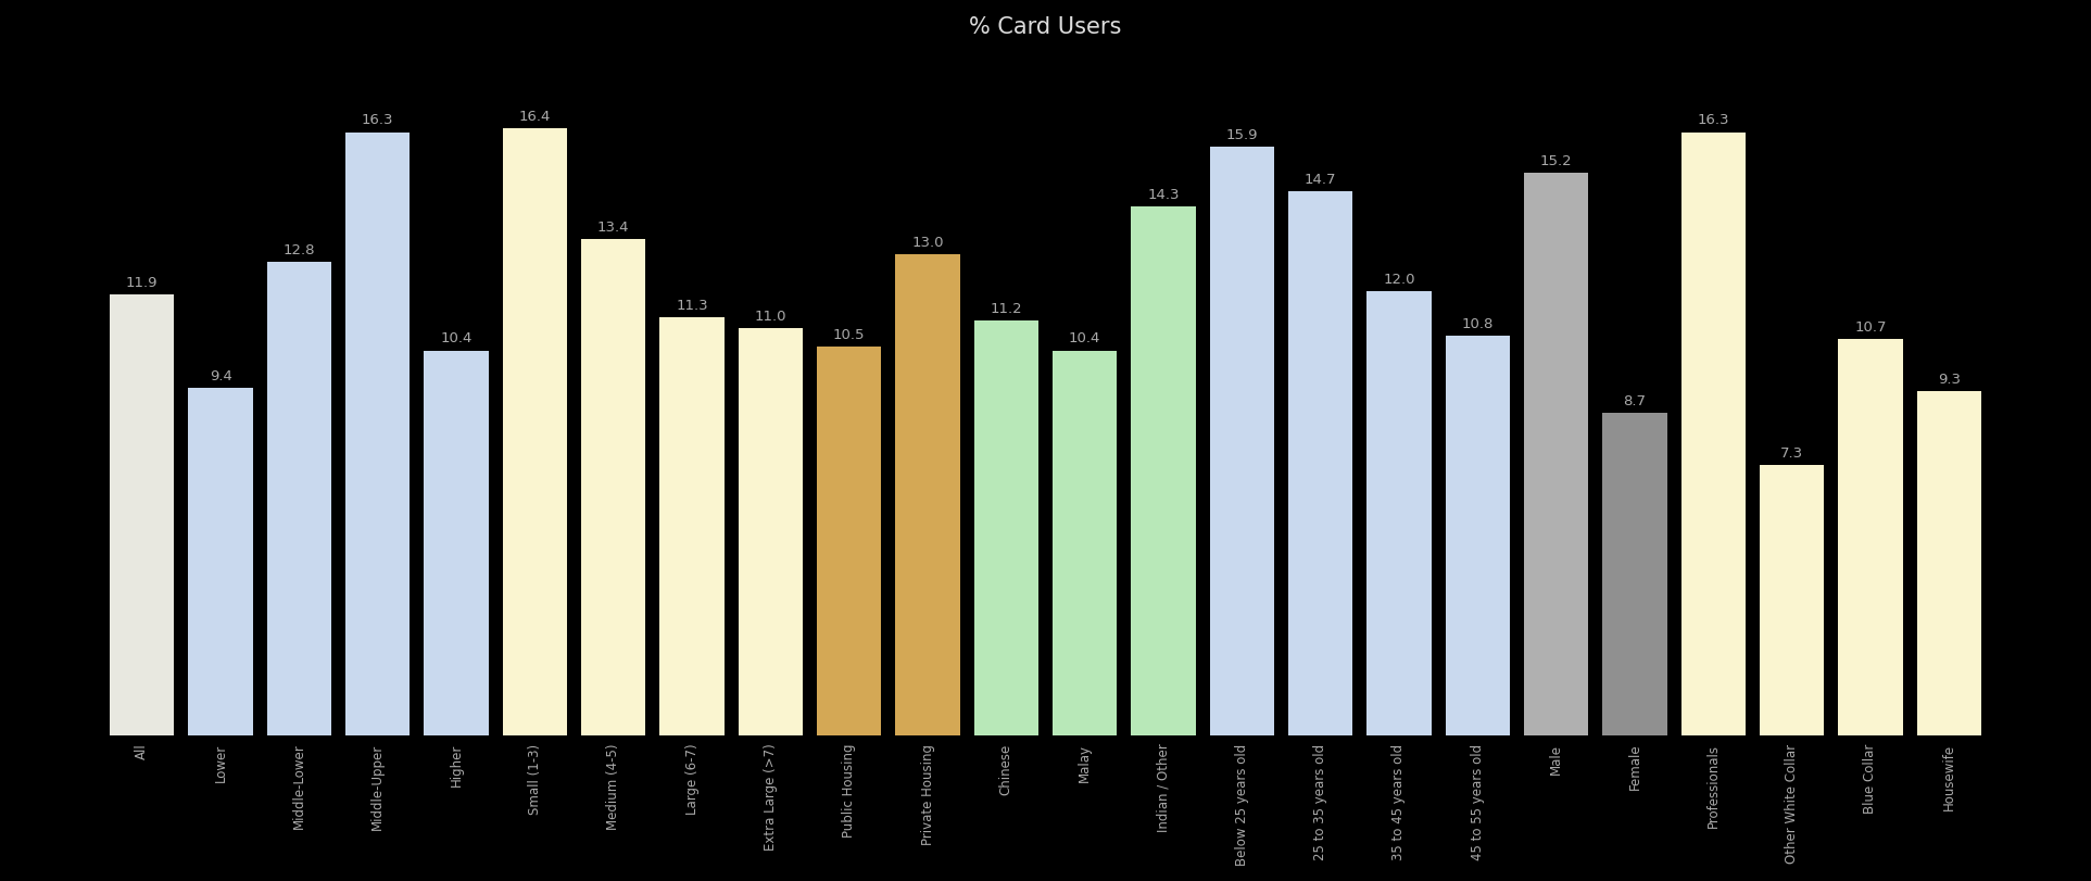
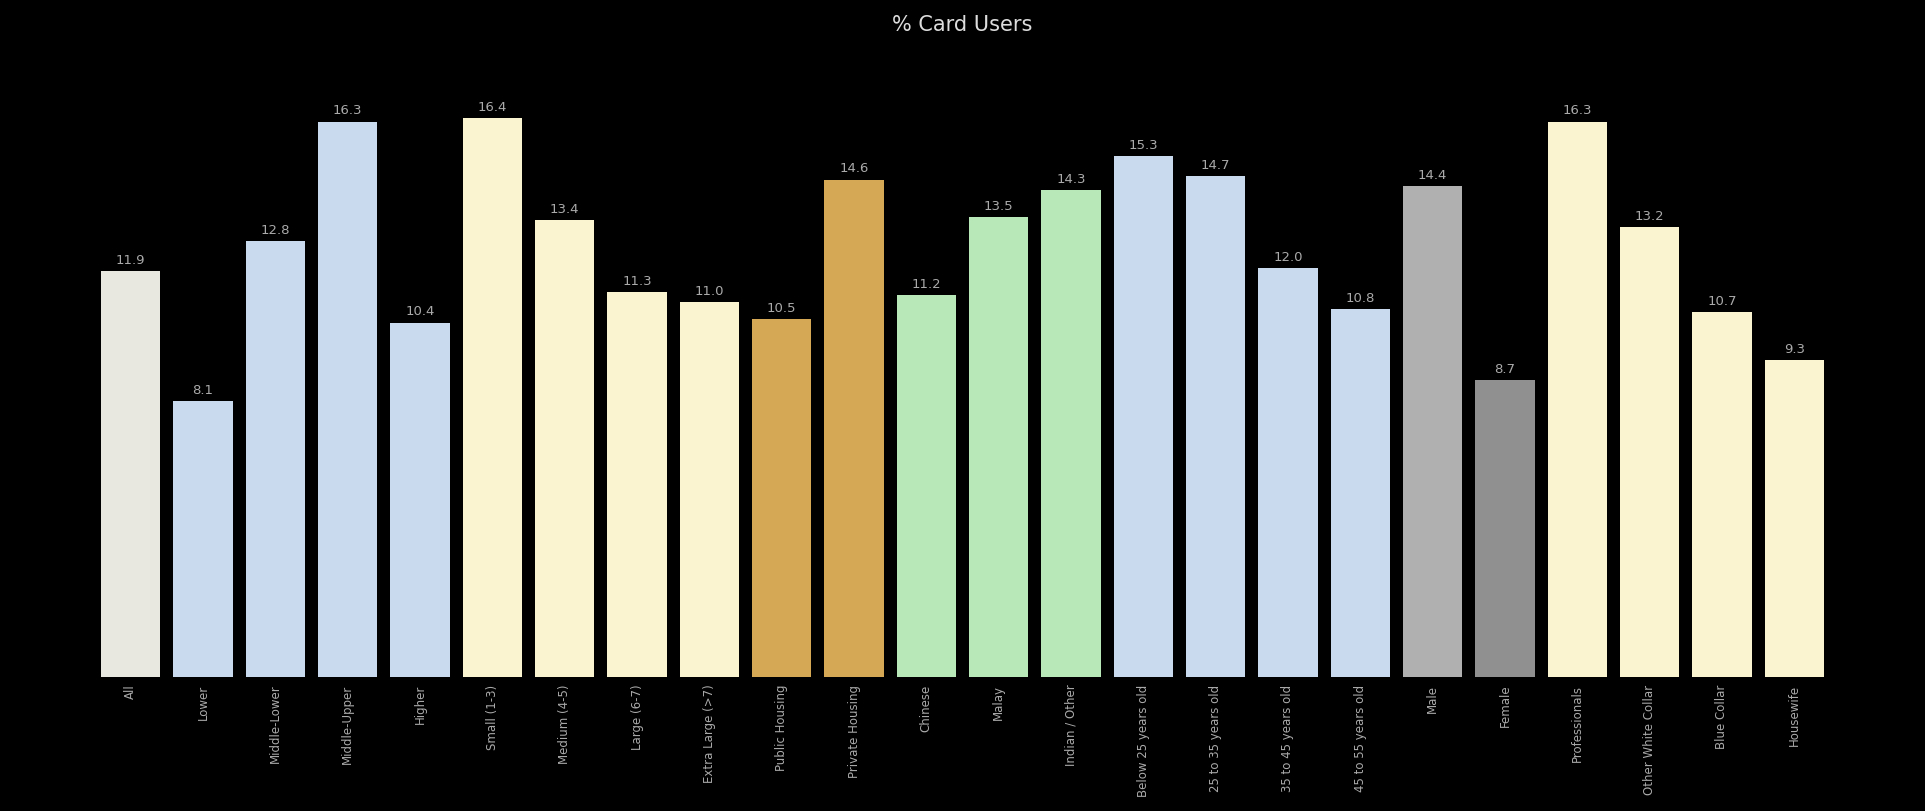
Lower: 9.4 -> 8.1
Private Housing: 13.0 -> 14.6
Malay: 10.4 -> 13.5
Below 25 years old: 15.9 -> 15.3
Male: 15.2 -> 14.4
Other White Collar: 7.3 -> 13.2
